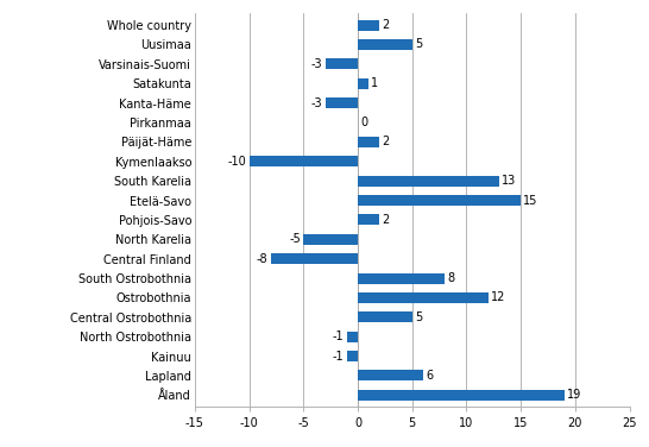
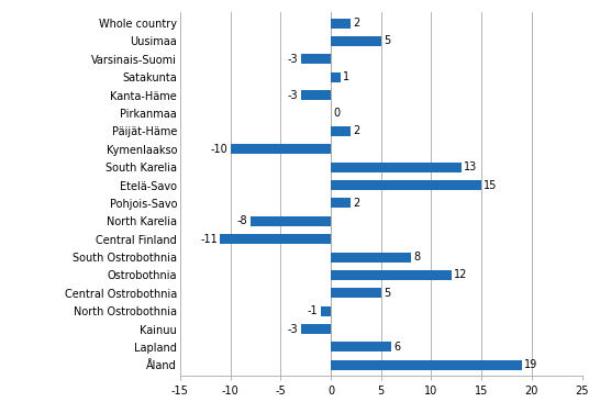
North Karelia: -5 -> -8
Central Finland: -8 -> -11
Kainuu: -1 -> -3
